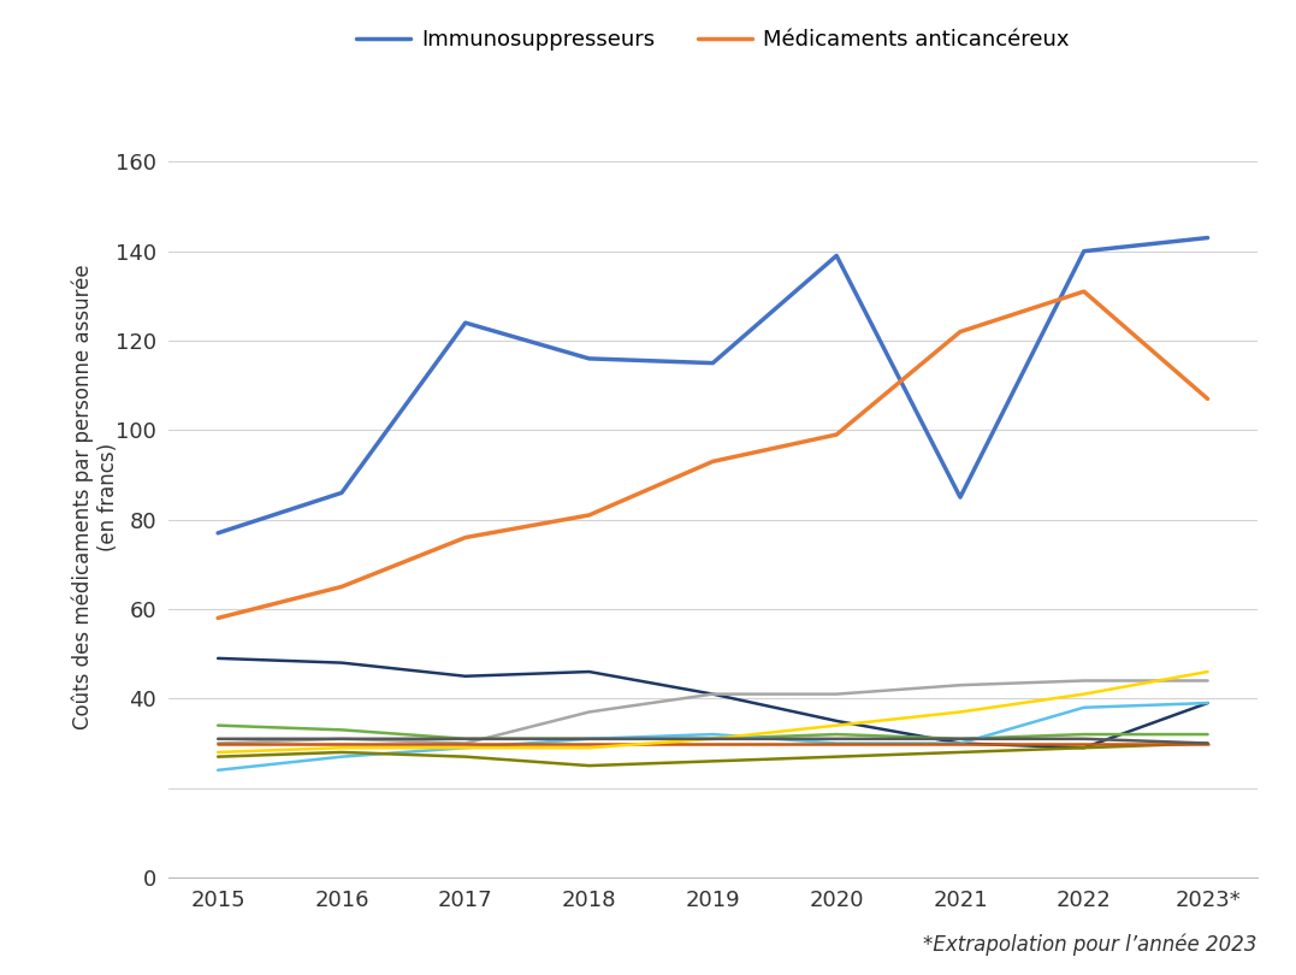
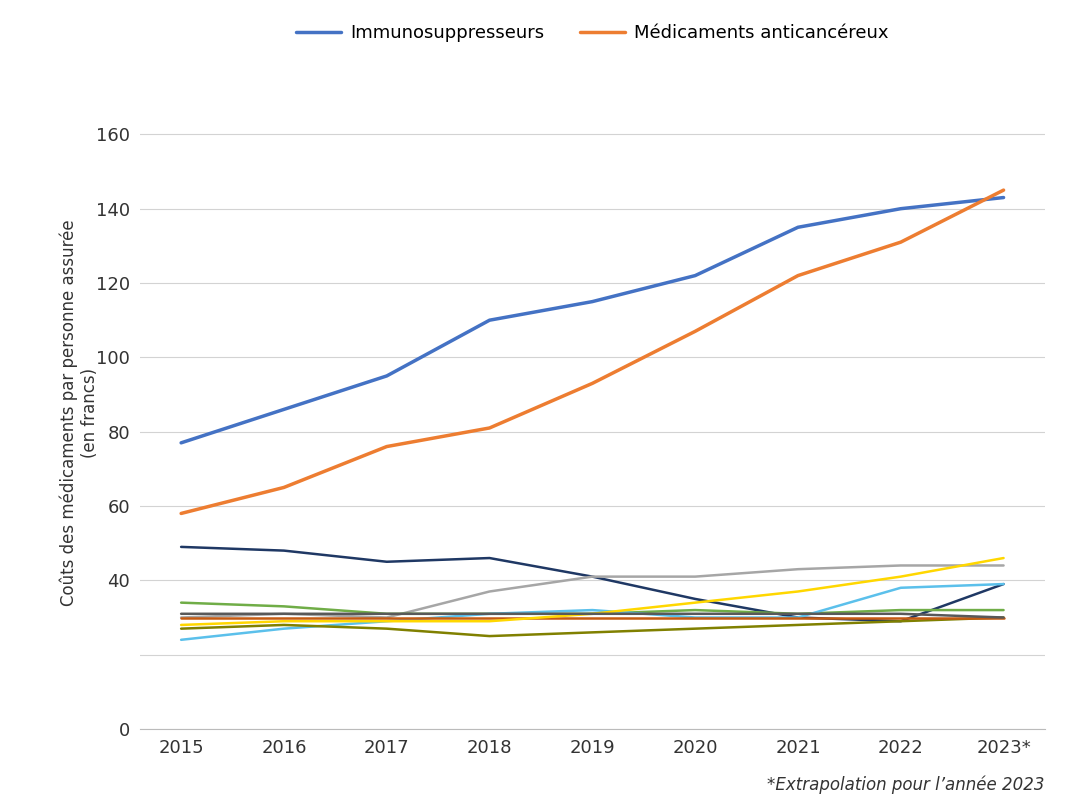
Immunosuppresseurs/2017: 124 -> 95
Immunosuppresseurs/2018: 116 -> 110
Immunosuppresseurs/2020: 139 -> 122
Médicaments anticancéreux/2020: 99 -> 107
Immunosuppresseurs/2021: 85 -> 135
Médicaments anticancéreux/2023*: 107 -> 145
